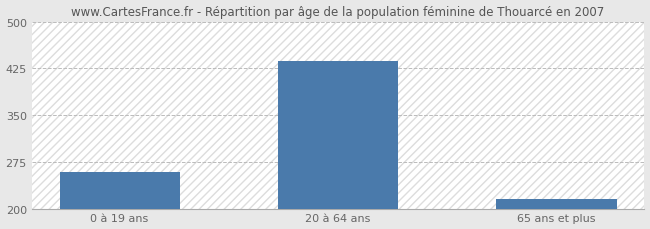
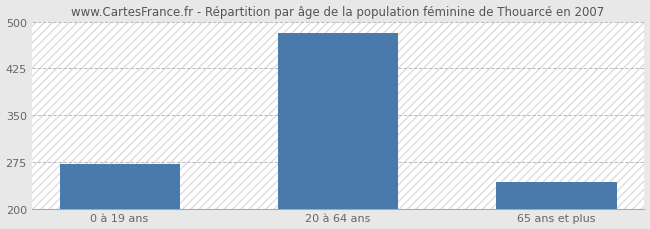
0 à 19 ans: 258 -> 272
20 à 64 ans: 437 -> 482
65 ans et plus: 215 -> 242
